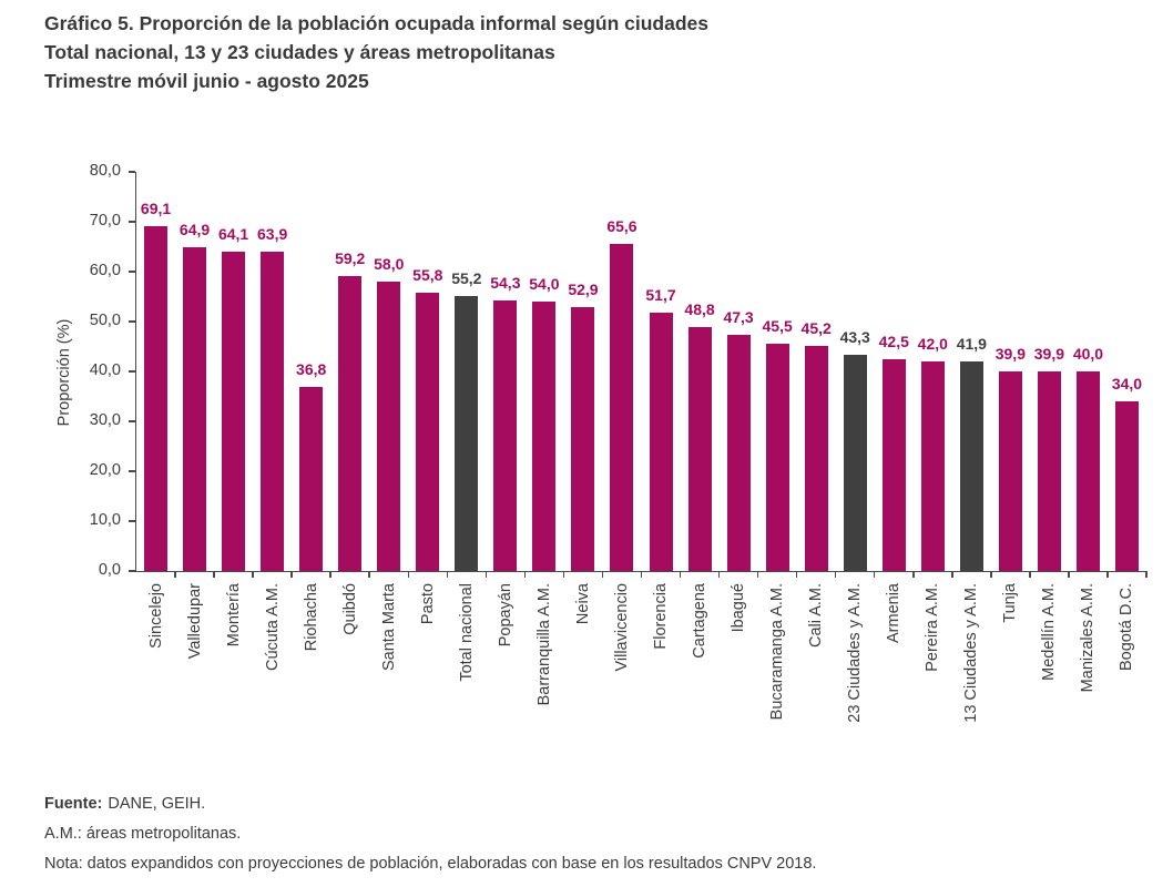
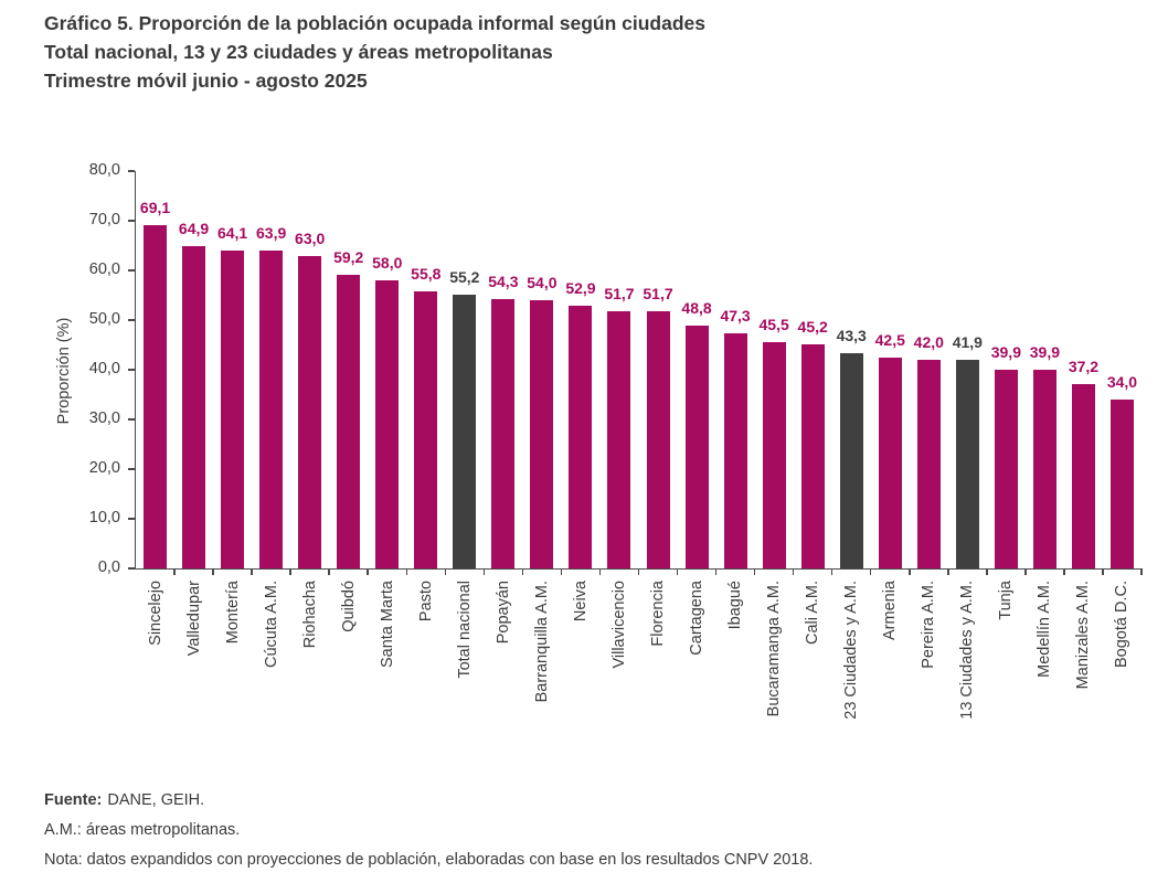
Riohacha: 36,8 -> 63,0
Villavicencio: 65,6 -> 51,7
Manizales A.M.: 40,0 -> 37,2
